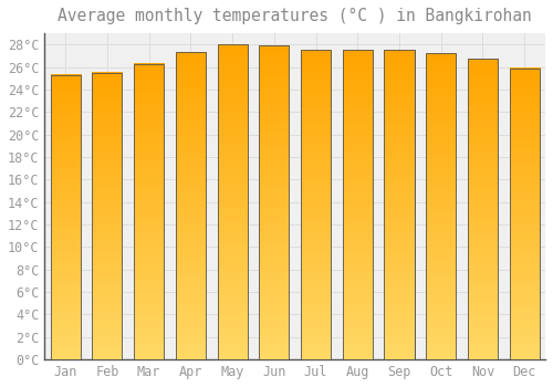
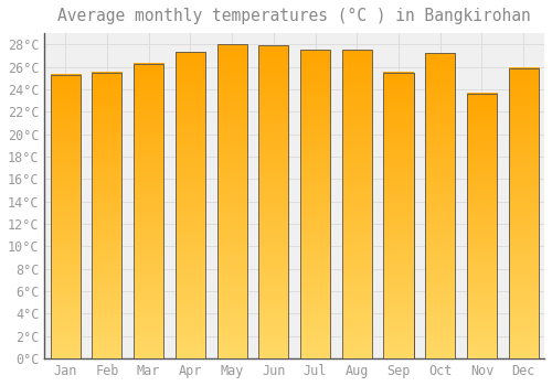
Sep: 27.5°C -> 25.5°C
Nov: 26.7°C -> 23.6°C
